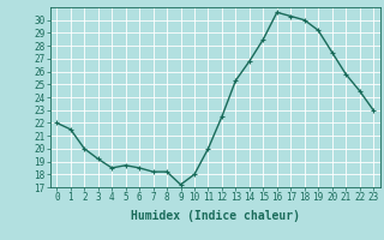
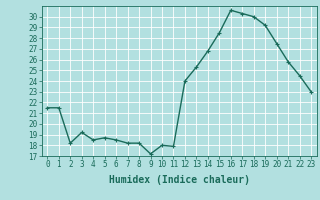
0: 22.0 -> 21.5
2: 20.0 -> 18.2
11: 20.0 -> 17.9
12: 22.5 -> 24.0
